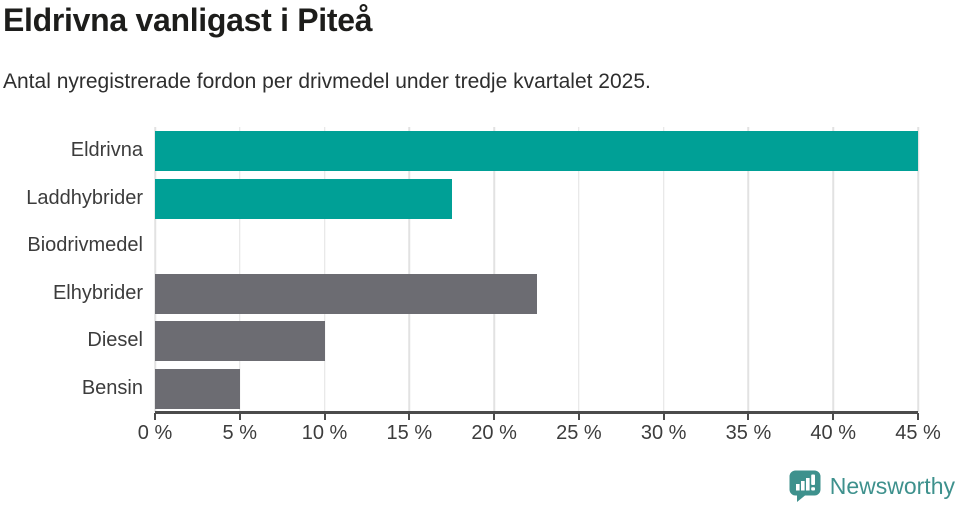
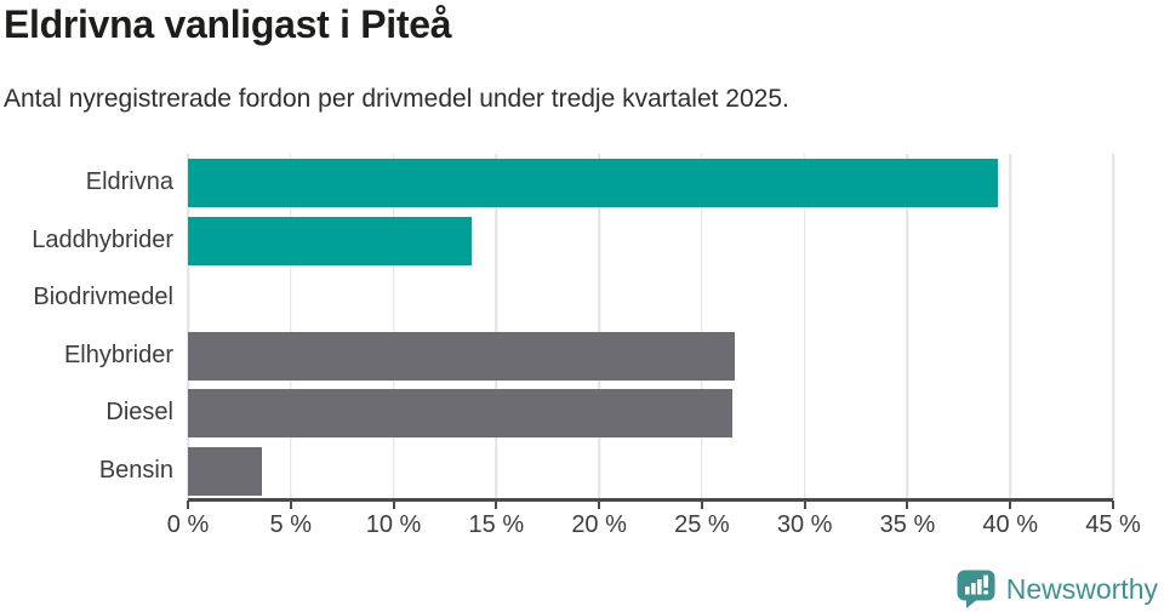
Eldrivna: 45.0% -> 39.4%
Laddhybrider: 17.5% -> 13.8%
Elhybrider: 22.5% -> 26.6%
Diesel: 10.0% -> 26.5%
Bensin: 5.0% -> 3.6%
